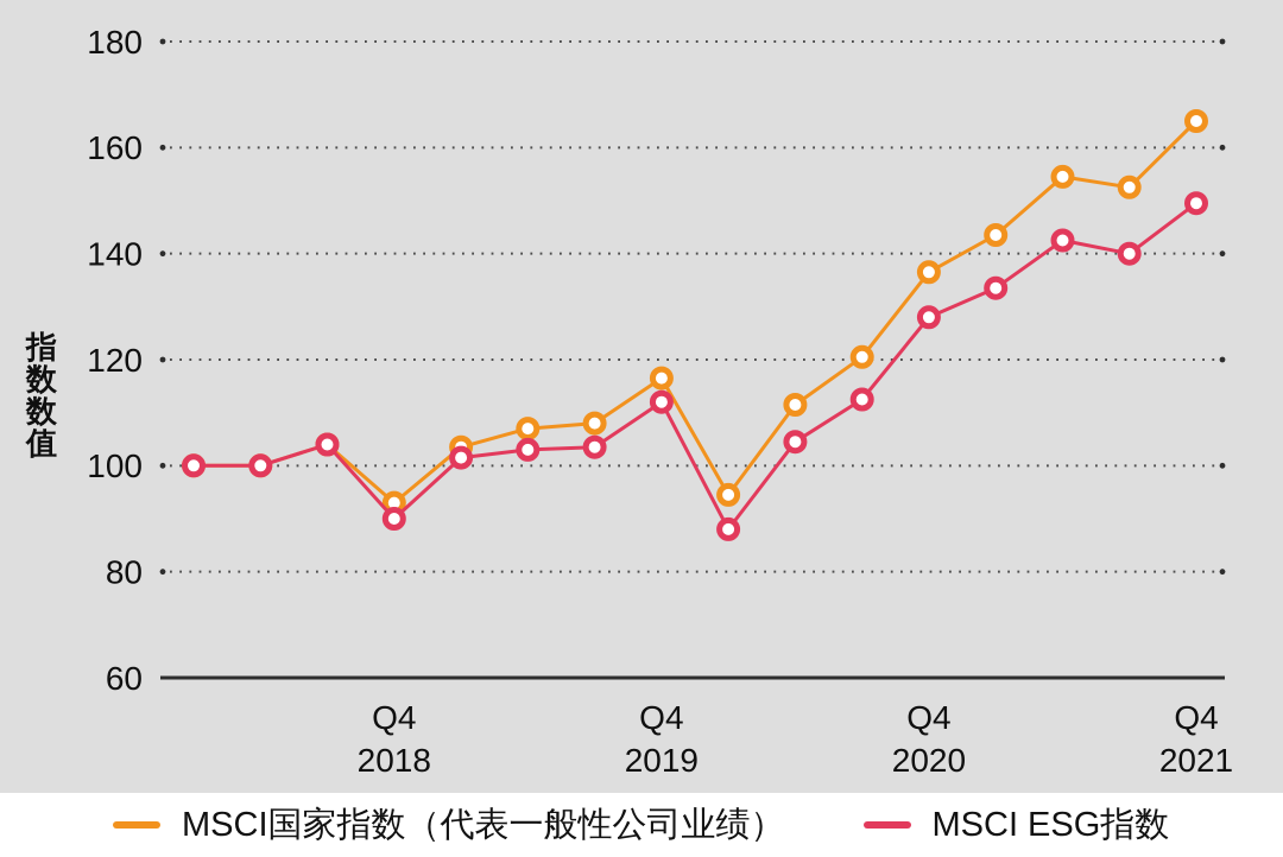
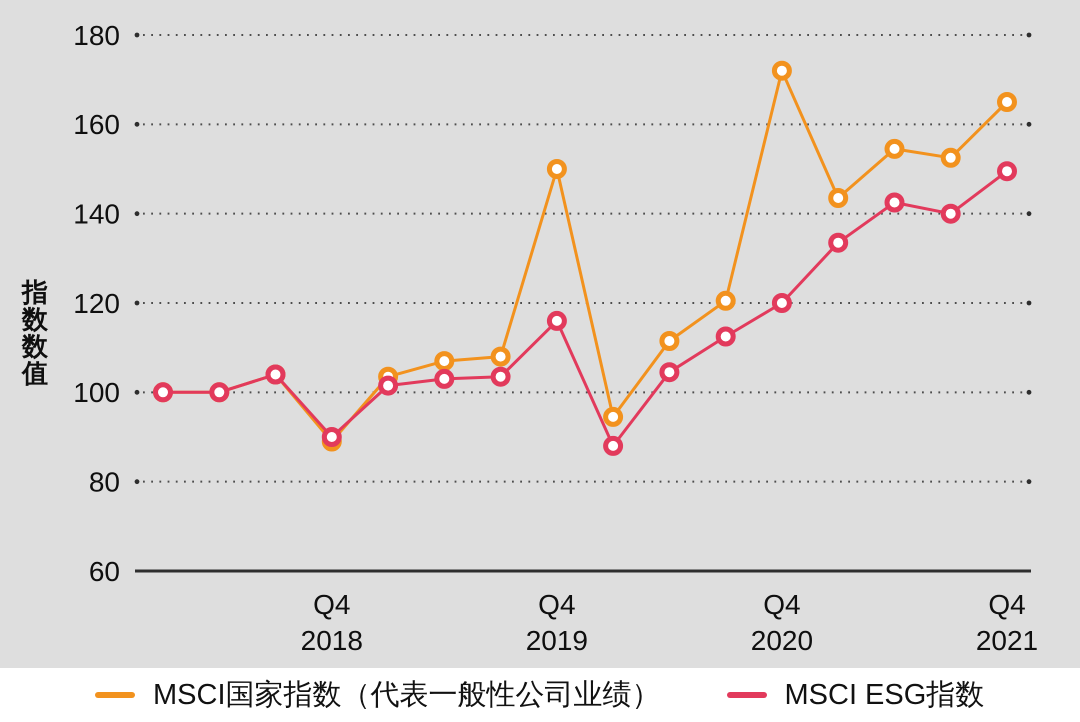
MSCI国家指数（代表一般性公司业绩）/2018 Q4: 93 -> 89
MSCI国家指数（代表一般性公司业绩）/2019 Q4: 116 -> 150
MSCI ESG指数/2019 Q4: 112 -> 116
MSCI国家指数（代表一般性公司业绩）/2020 Q4: 136 -> 172
MSCI ESG指数/2020 Q4: 128 -> 120
